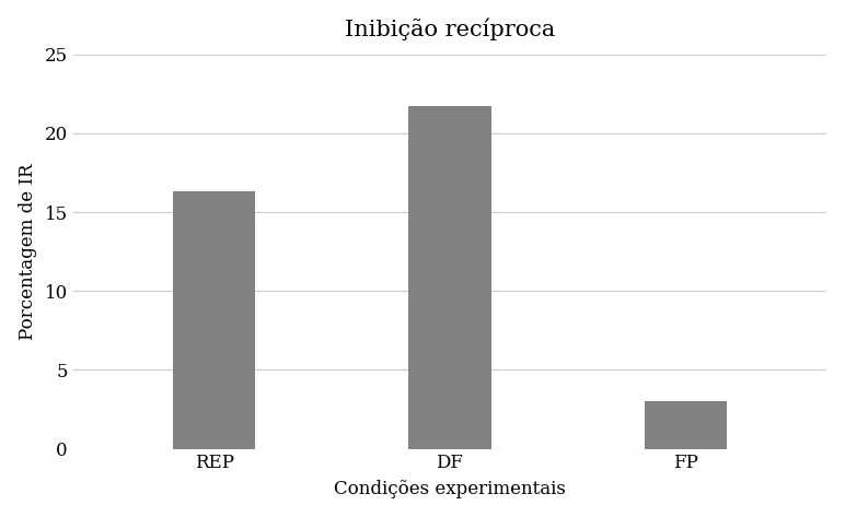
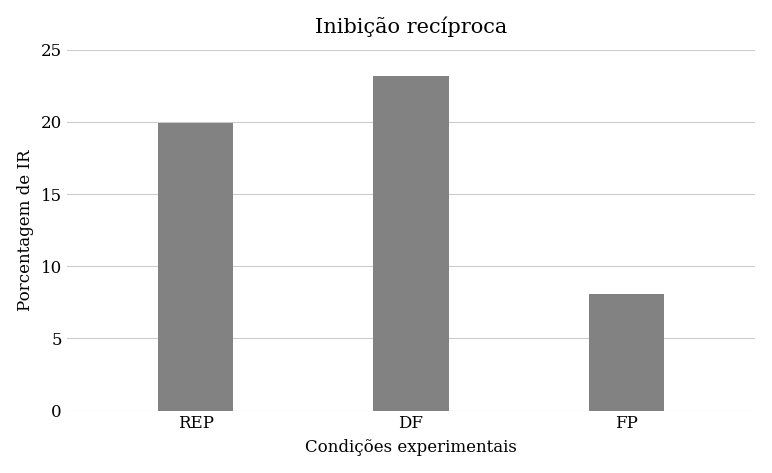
REP: 16.3 -> 19.9
DF: 21.7 -> 23.2
FP: 3.0 -> 8.1
